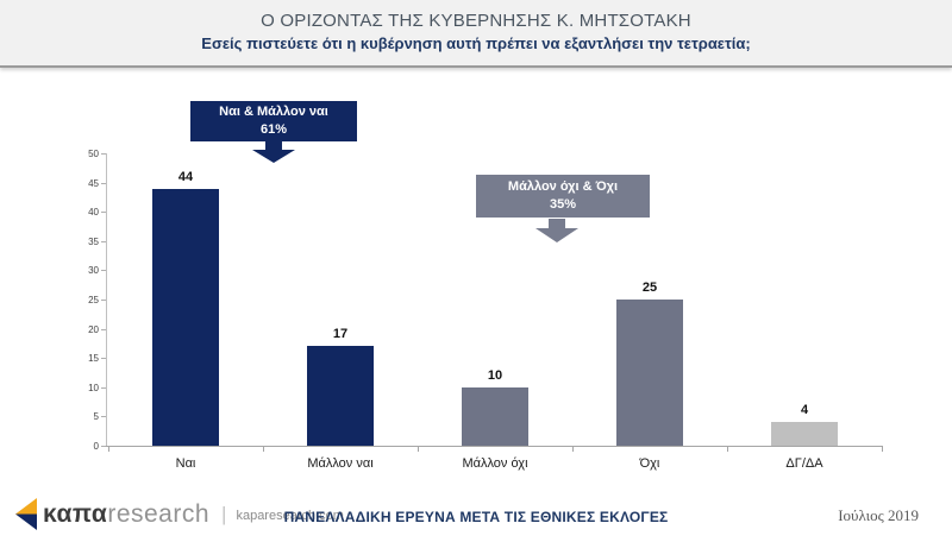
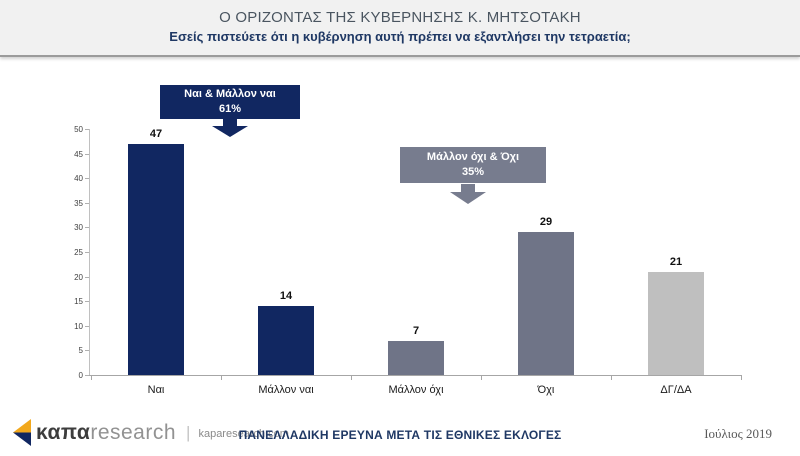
Ναι: 44 -> 47
Μάλλον ναι: 17 -> 14
Μάλλον όχι: 10 -> 7
Όχι: 25 -> 29
ΔΓ/ΔΑ: 4 -> 21
